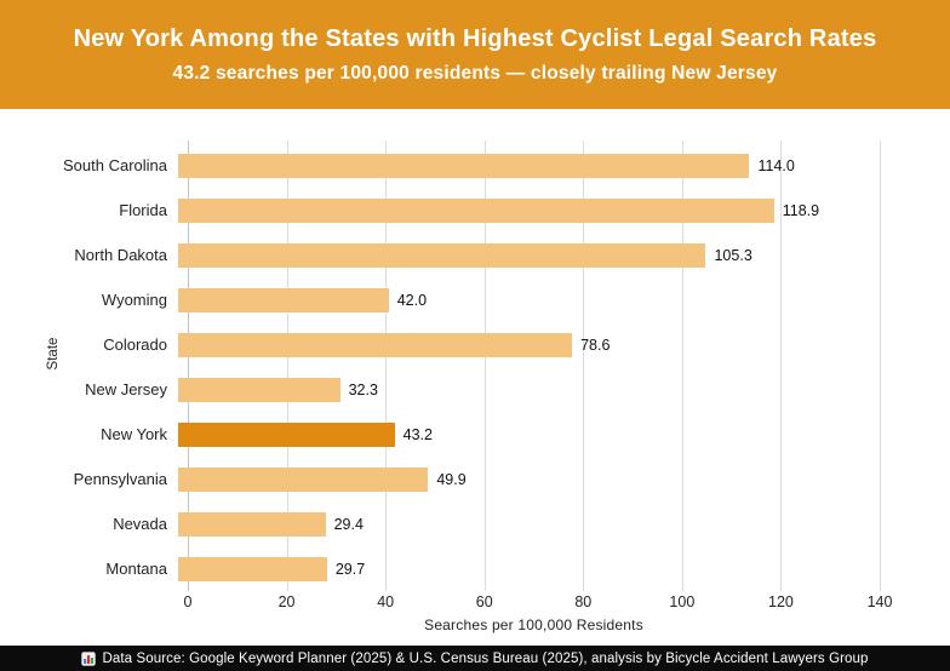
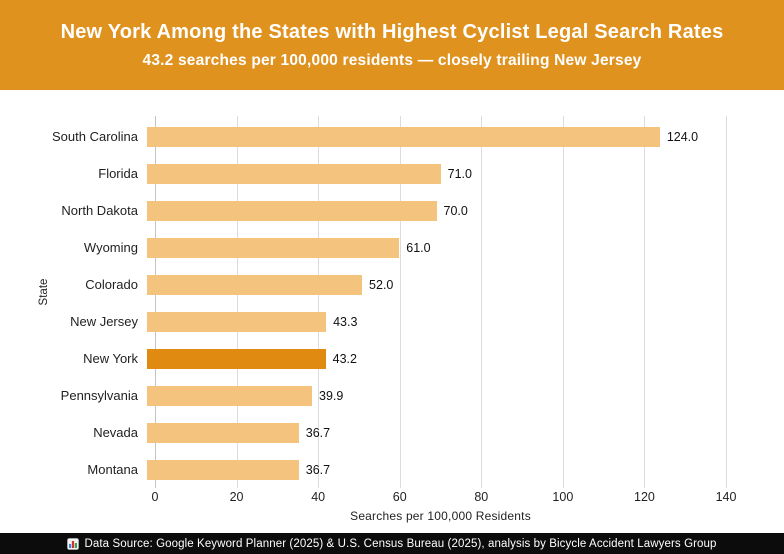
South Carolina: 114.0 -> 124.0
Florida: 118.9 -> 71.0
North Dakota: 105.3 -> 70.0
Wyoming: 42.0 -> 61.0
Colorado: 78.6 -> 52.0
New Jersey: 32.3 -> 43.3
Pennsylvania: 49.9 -> 39.9
Nevada: 29.4 -> 36.7
Montana: 29.7 -> 36.7
